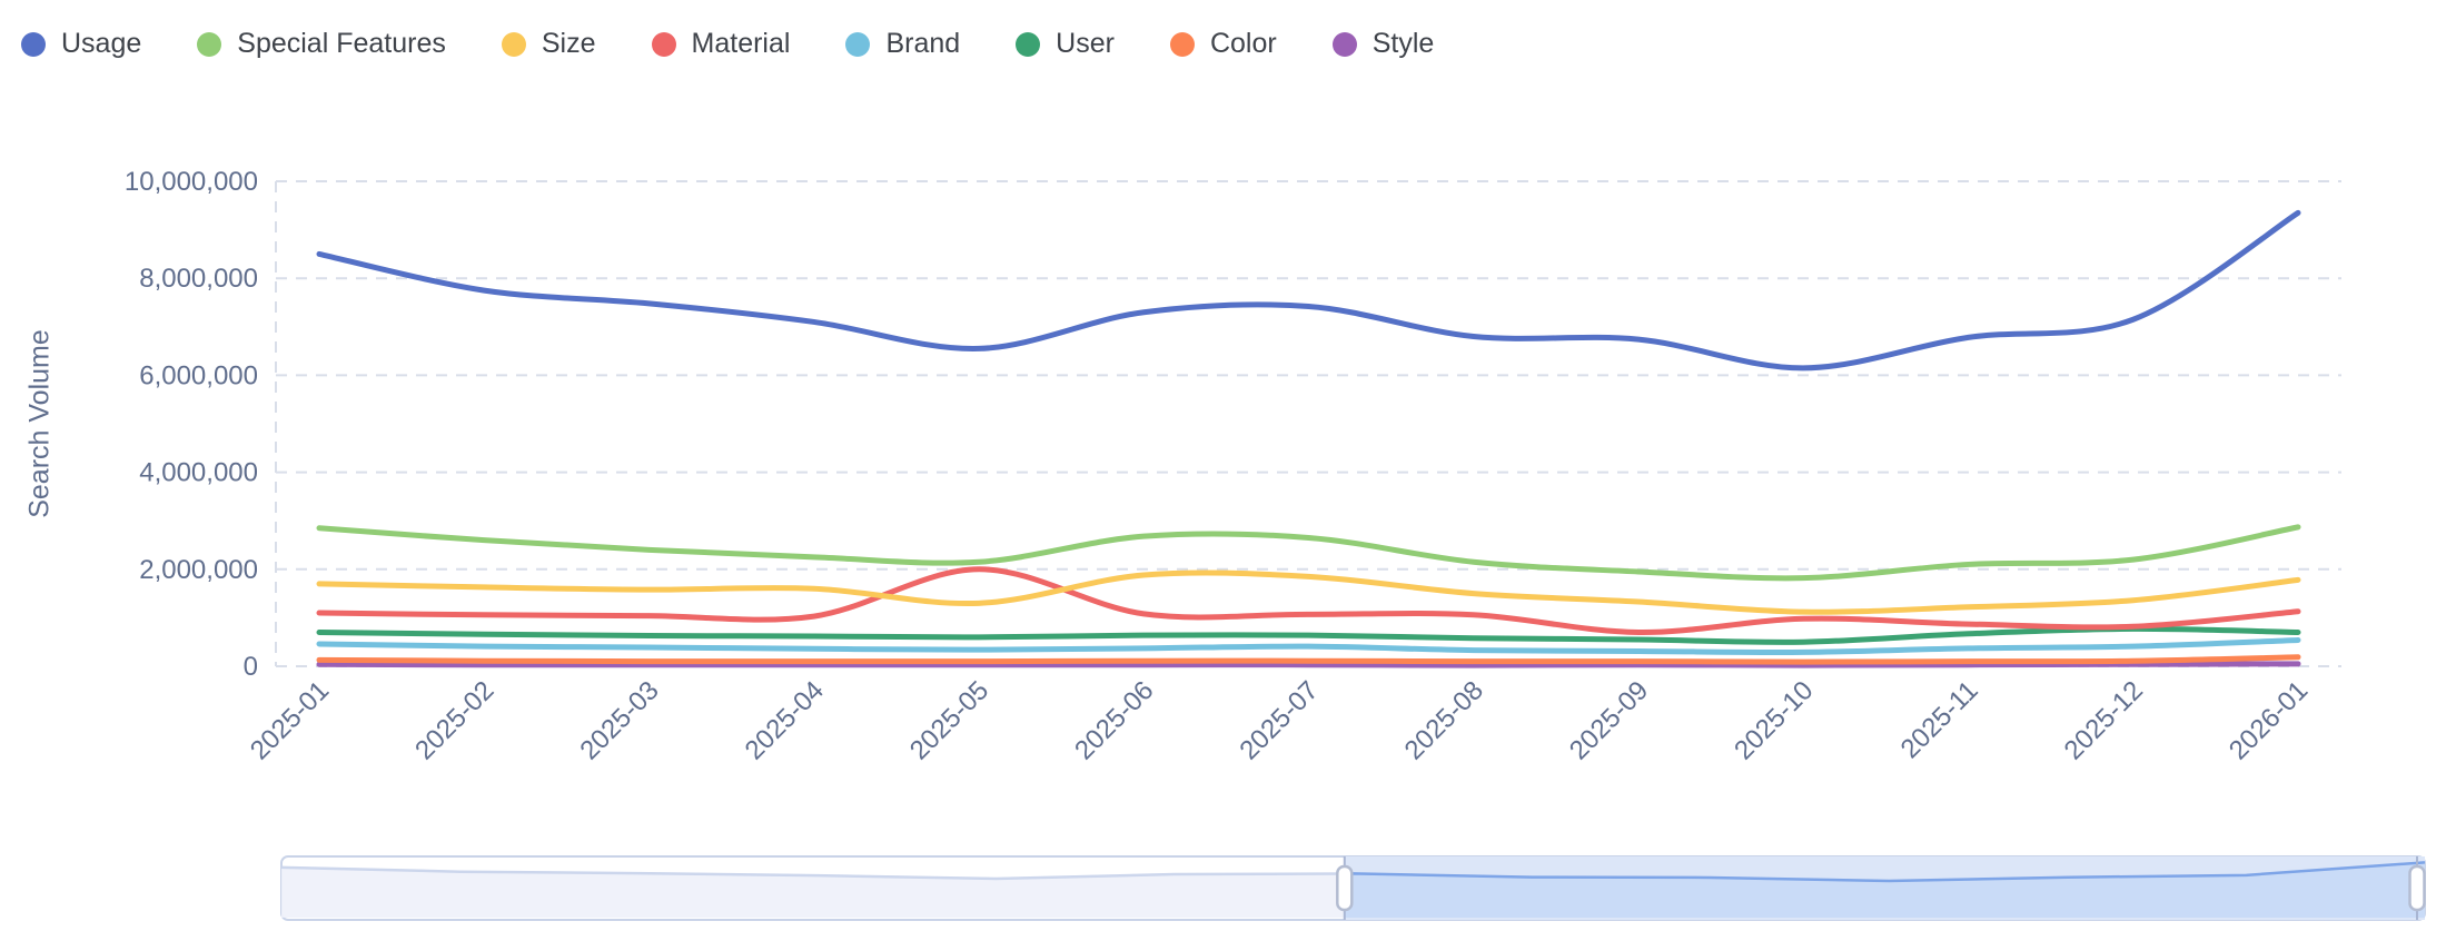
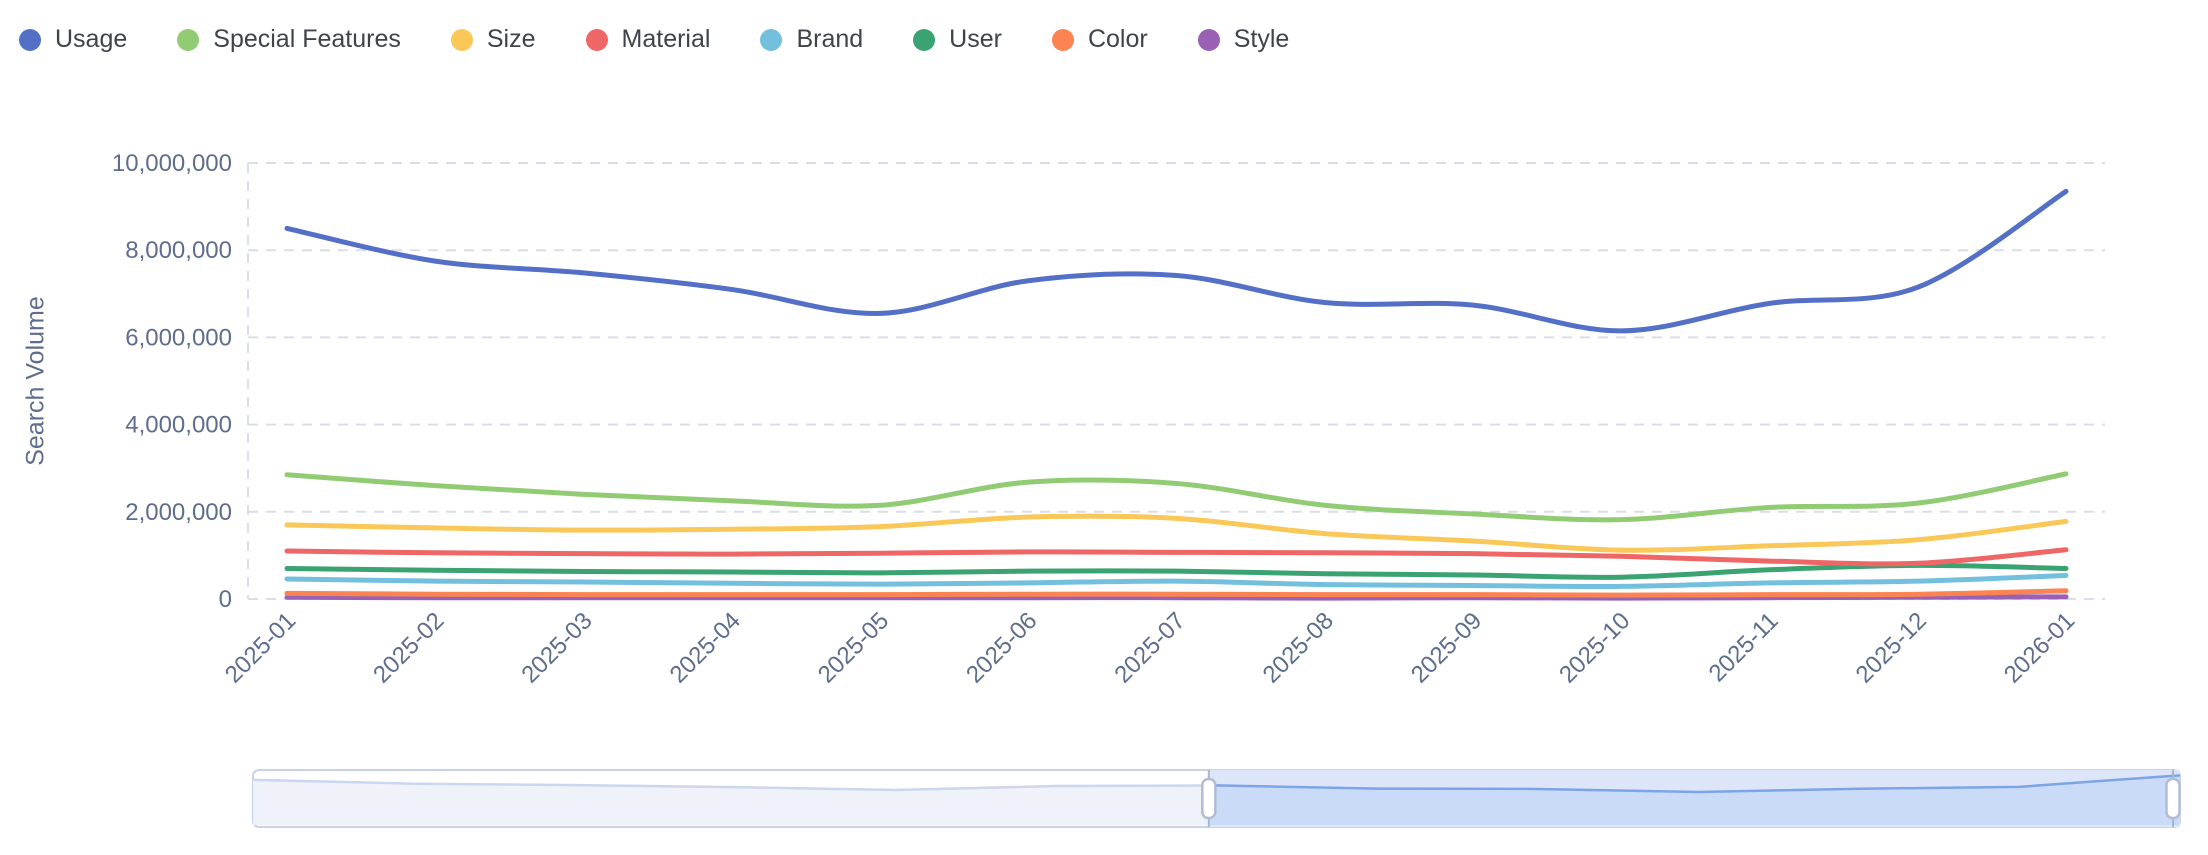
Size/2025-05: 1300000 -> 1700000
Material/2025-05: 2000000 -> 1000000
Material/2025-09: 700000 -> 1000000
